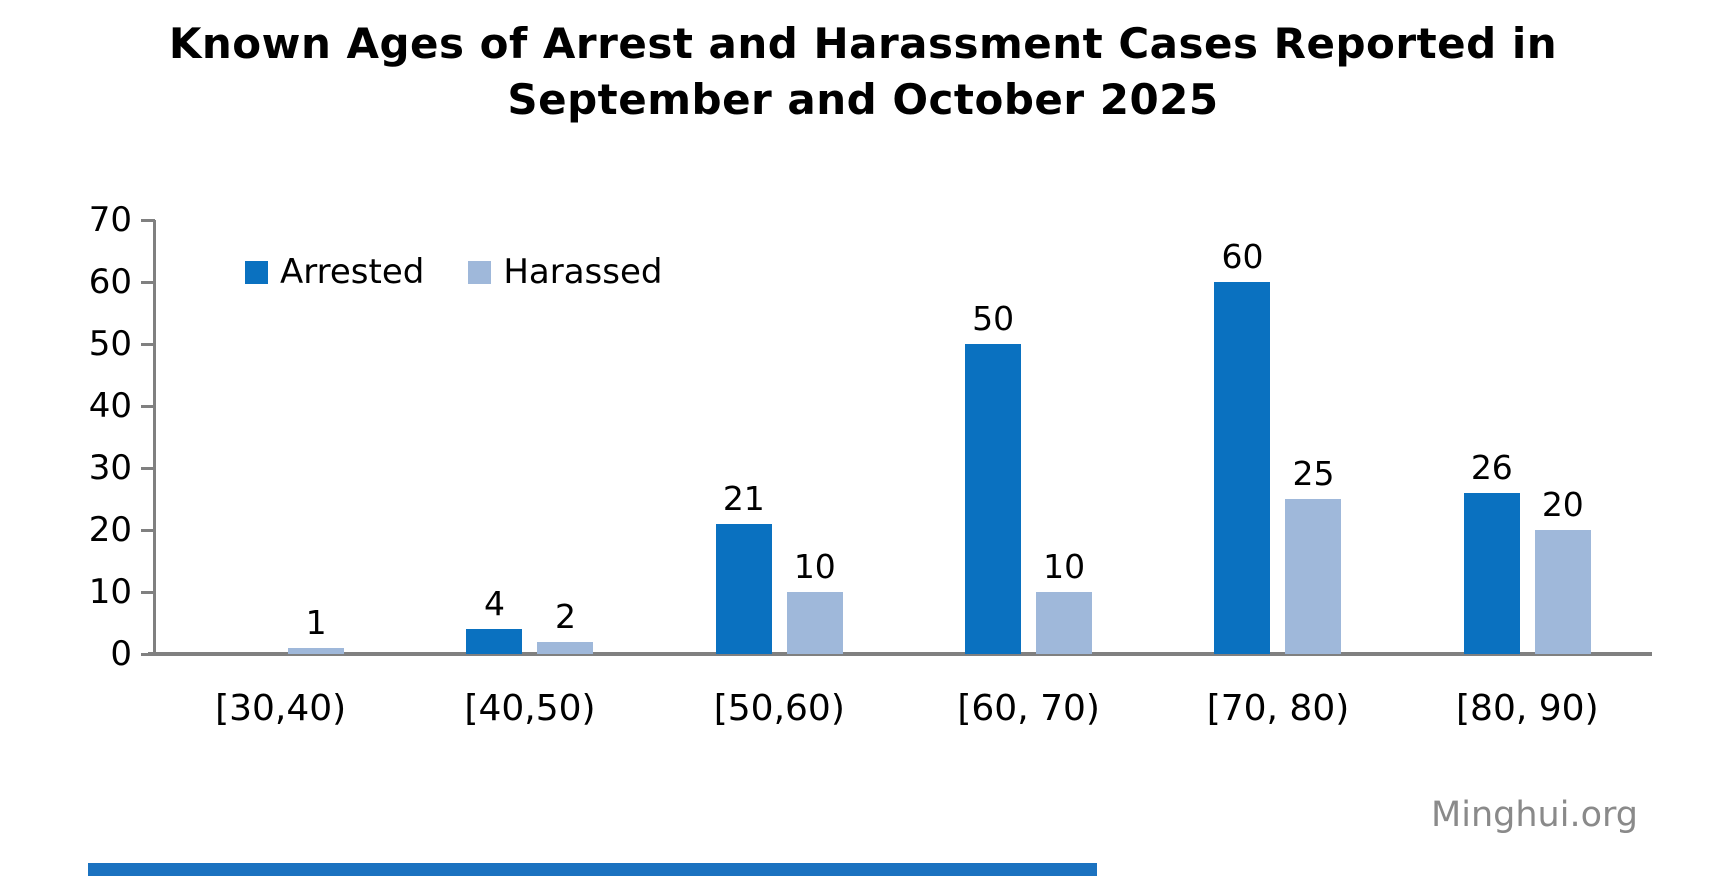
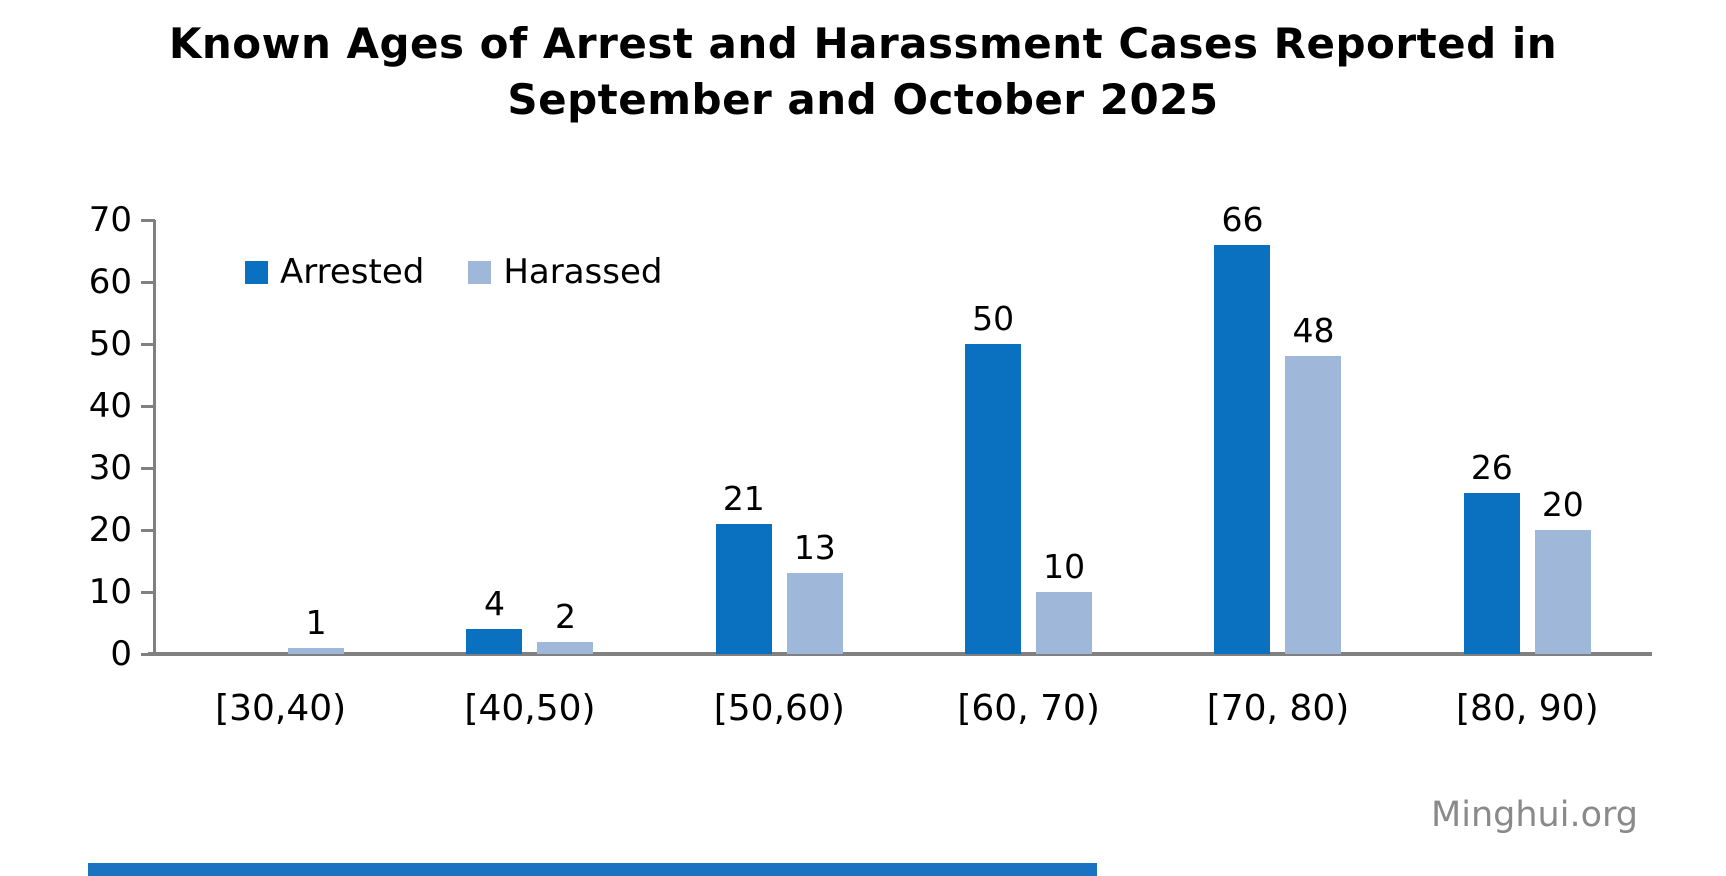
Harassed/[50,60): 10 -> 13
Arrested/[70, 80): 60 -> 66
Harassed/[70, 80): 25 -> 48
